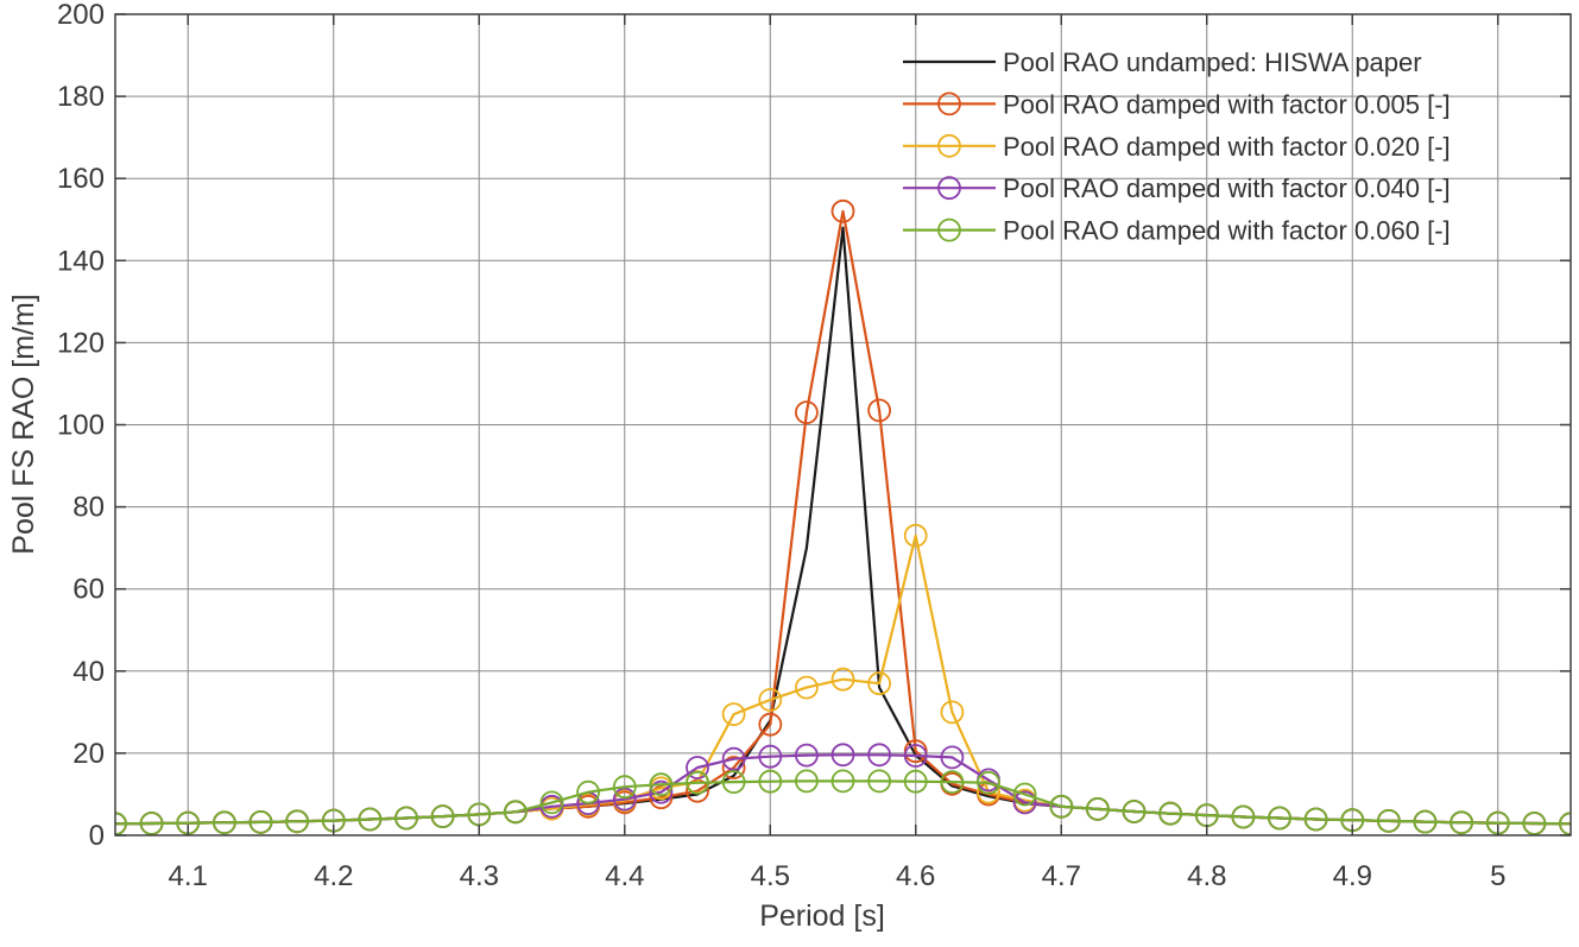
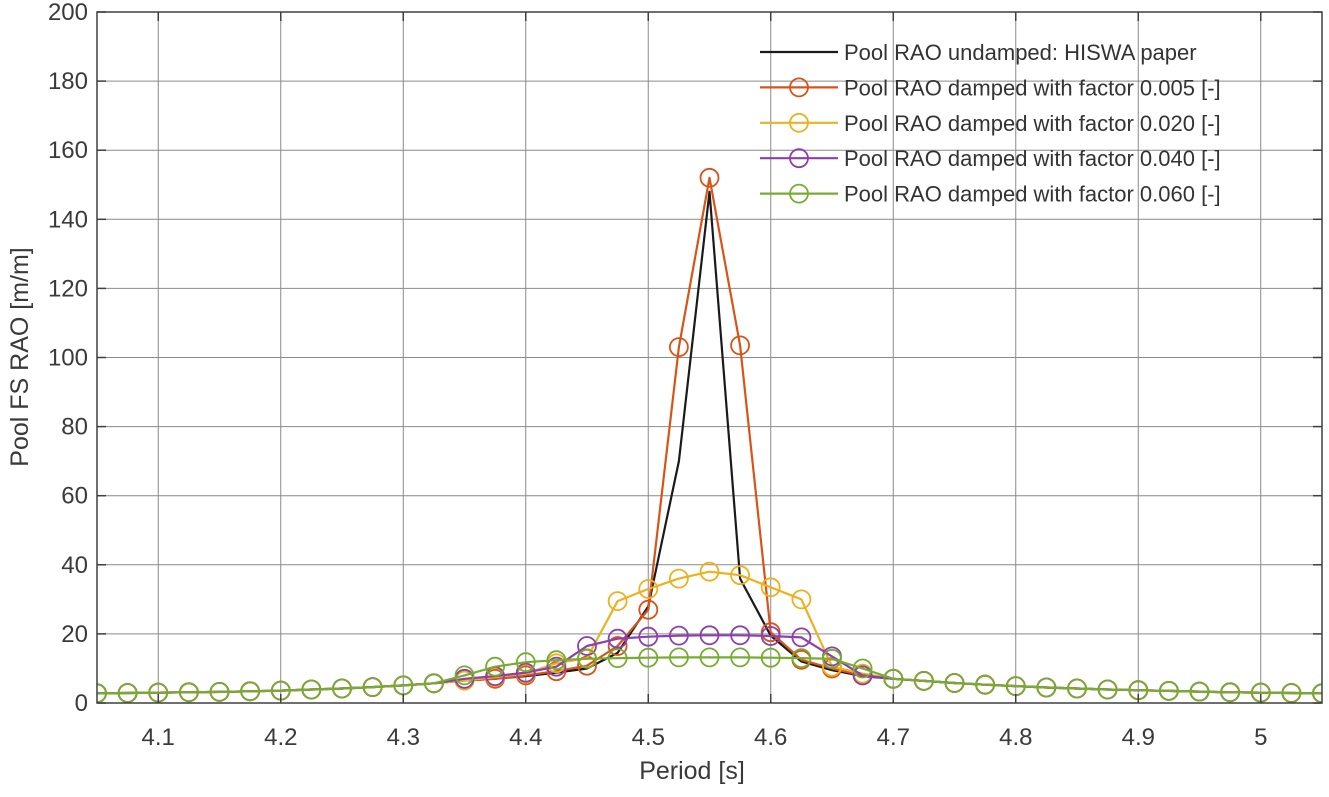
Pool RAO damped with factor 0.020 [-]/4.6: 73 -> 34
